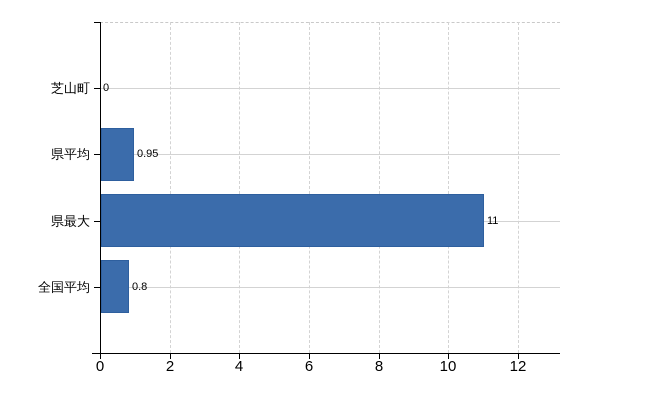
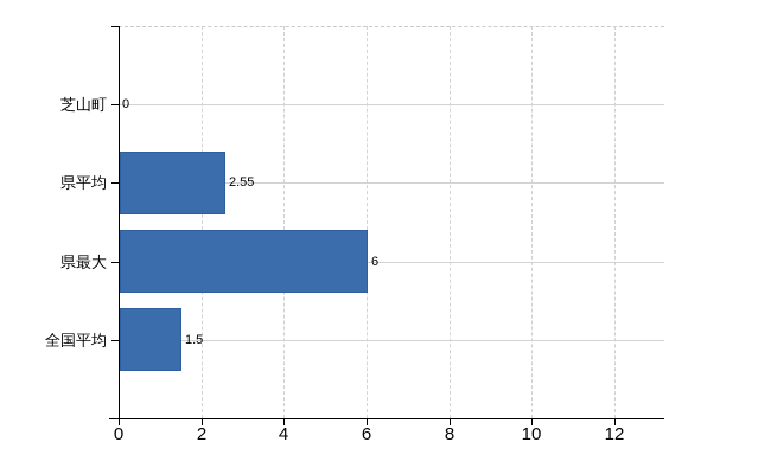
県平均: 0.95 -> 2.55
県最大: 11 -> 6
全国平均: 0.8 -> 1.5
